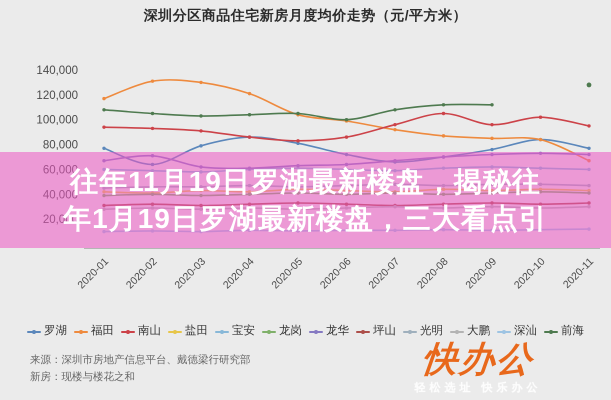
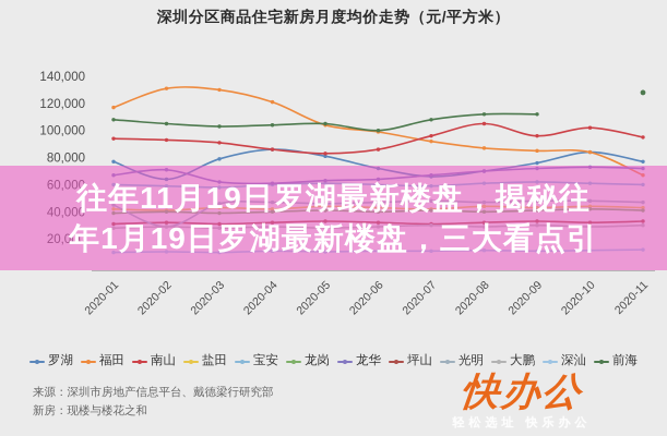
光明/2020-02: 46000 -> 29000
